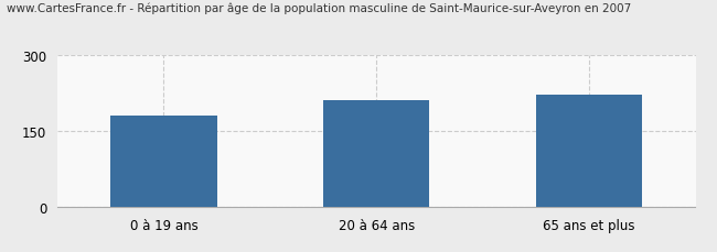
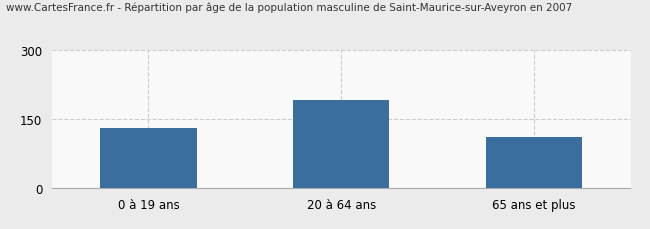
0 à 19 ans: 180 -> 130
20 à 64 ans: 210 -> 190
65 ans et plus: 220 -> 110
